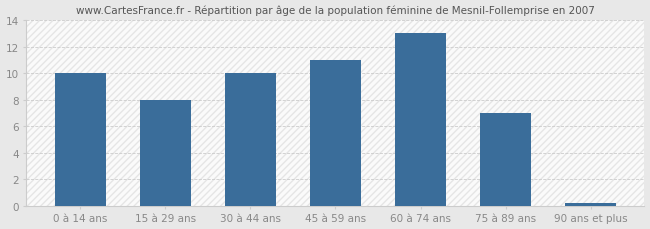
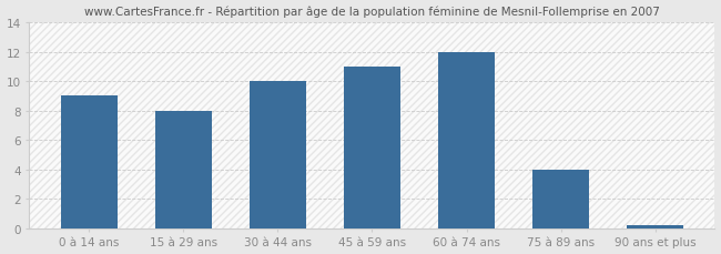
0 à 14 ans: 10.0 -> 9.0
60 à 74 ans: 13.0 -> 12.0
75 à 89 ans: 7.0 -> 4.0
